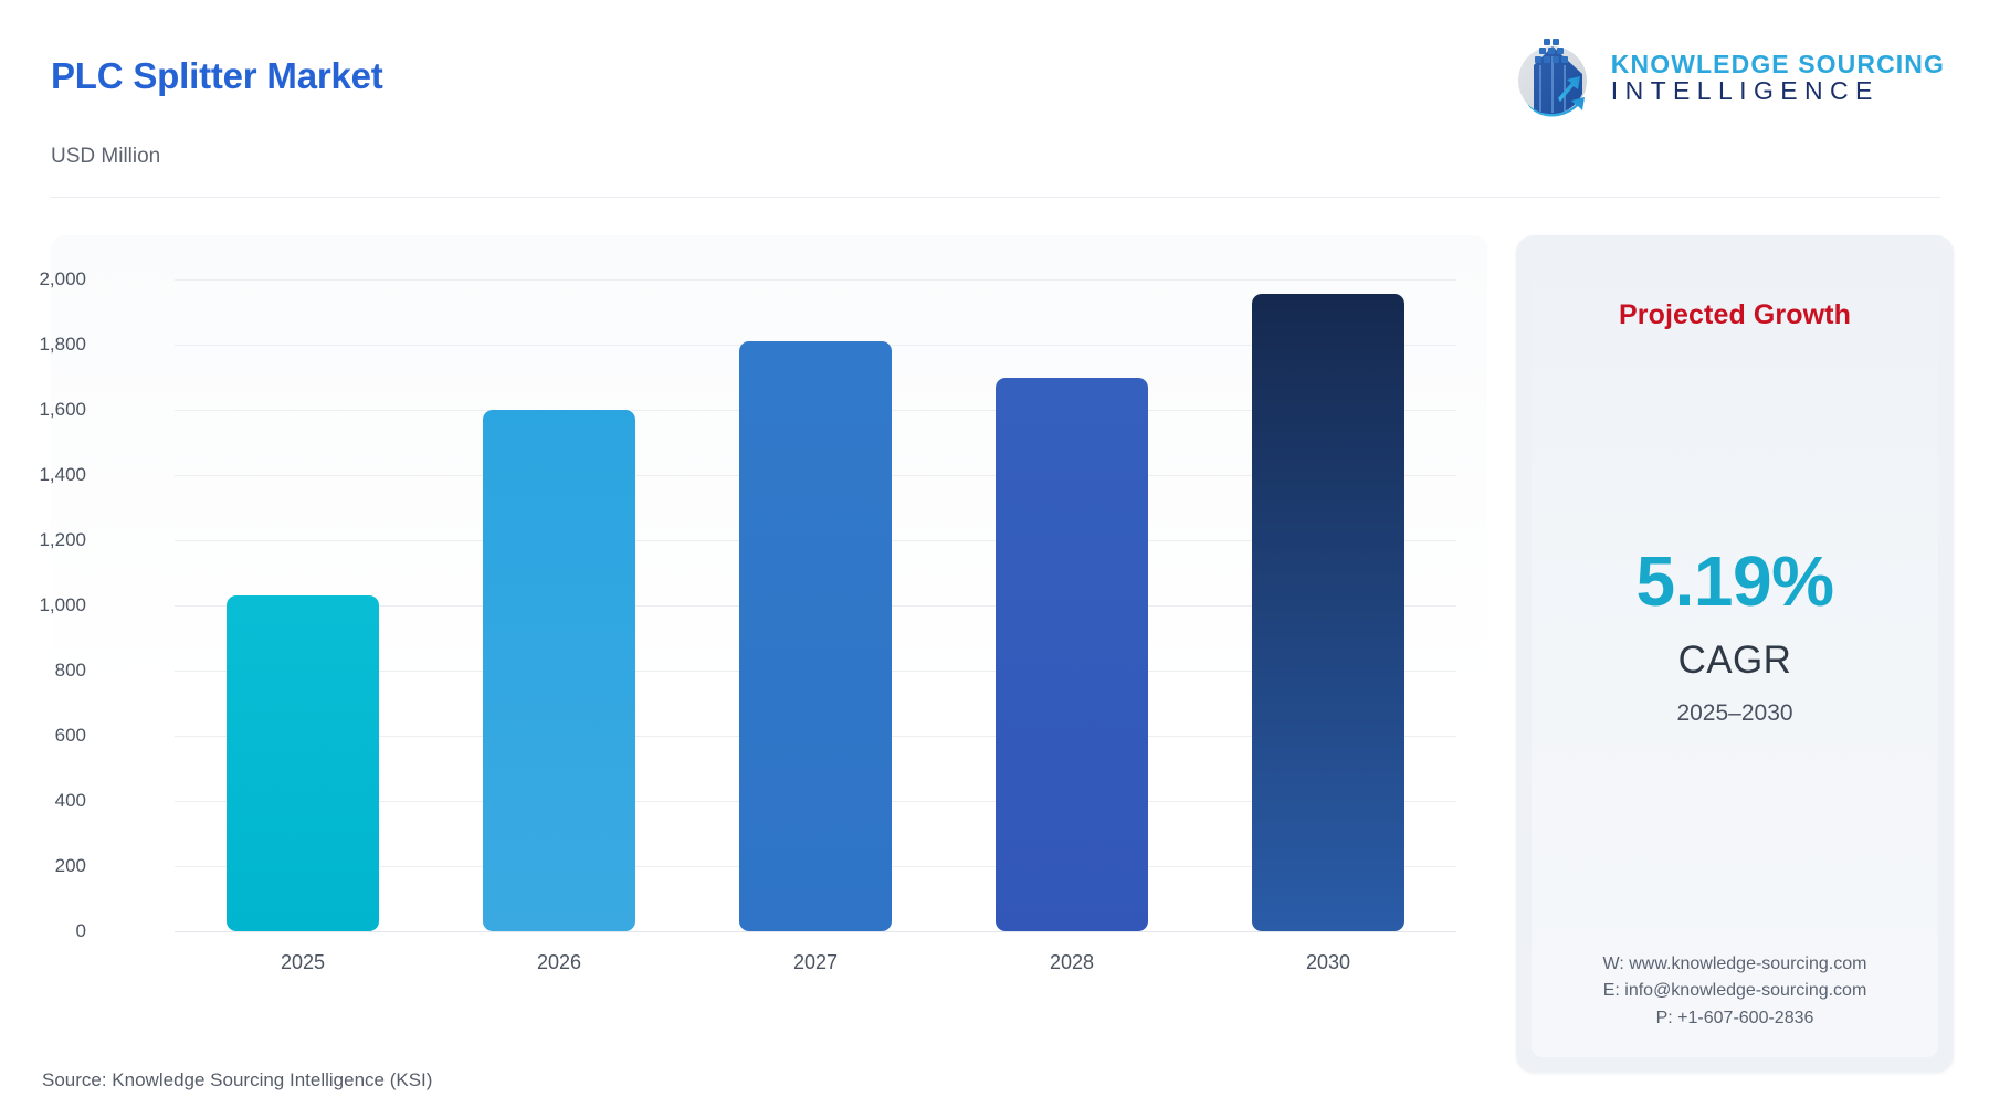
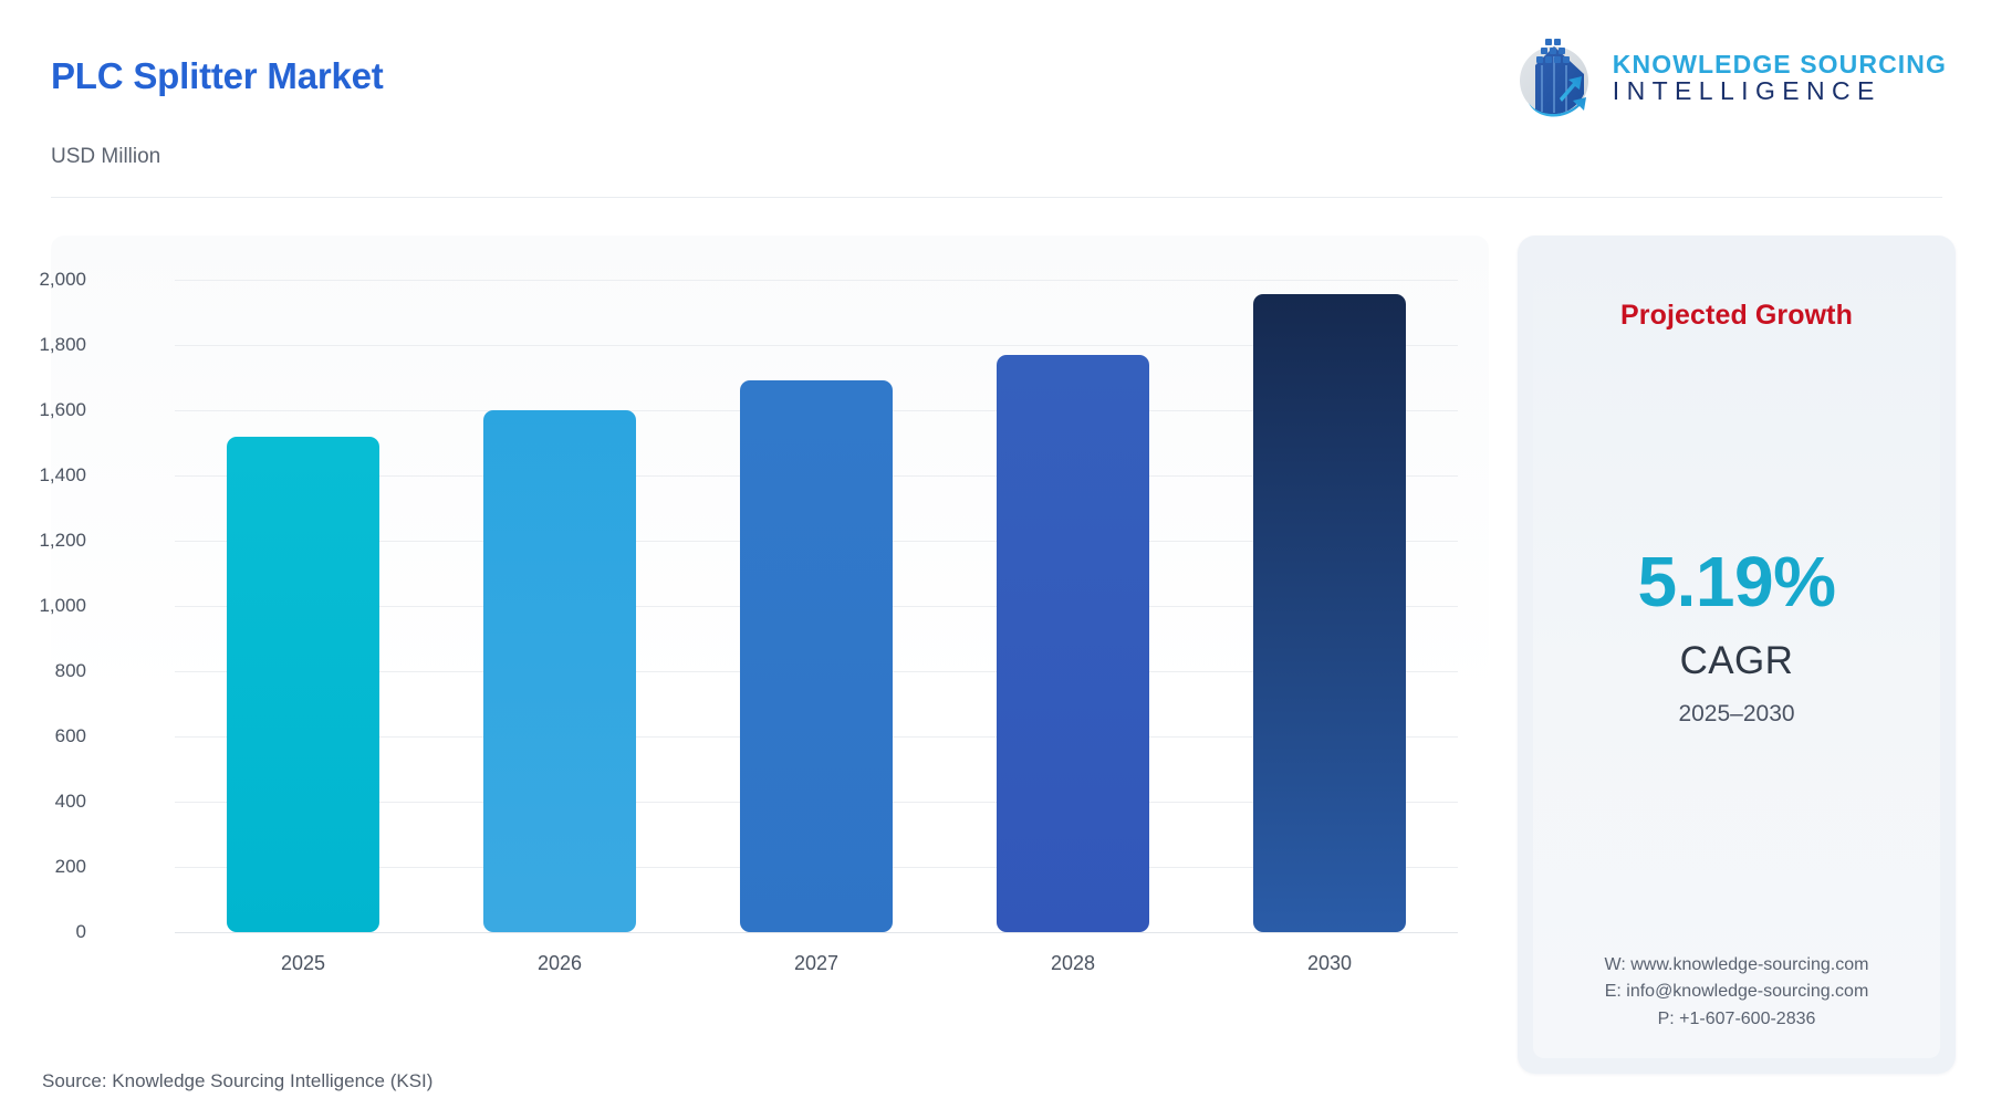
2025: 1030 -> 1520
2027: 1810 -> 1690
2028: 1700 -> 1770
